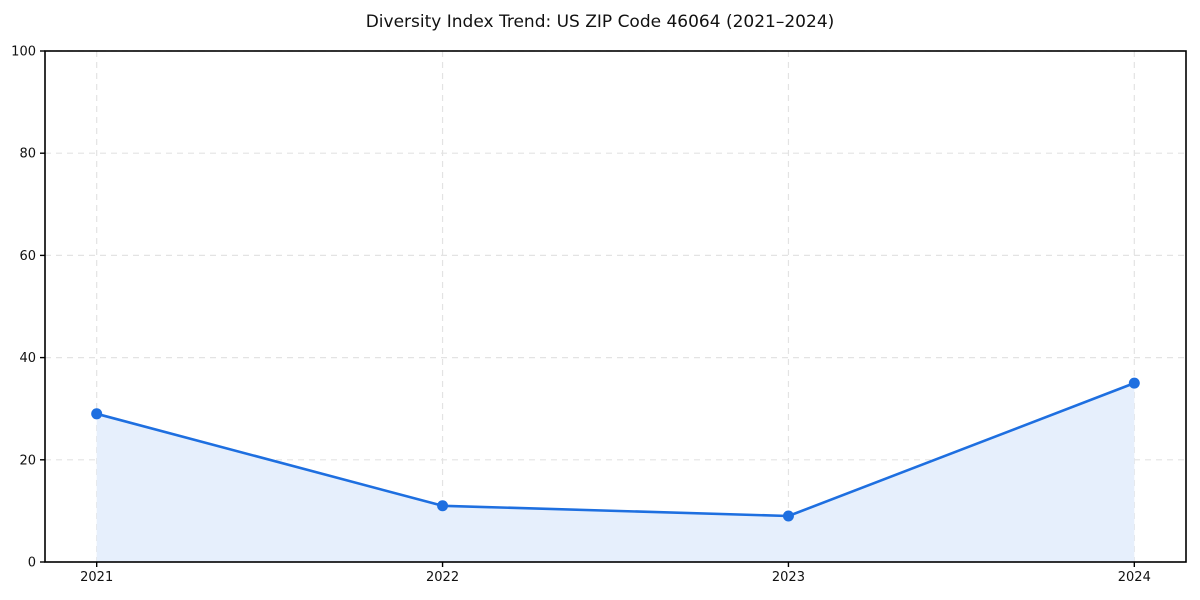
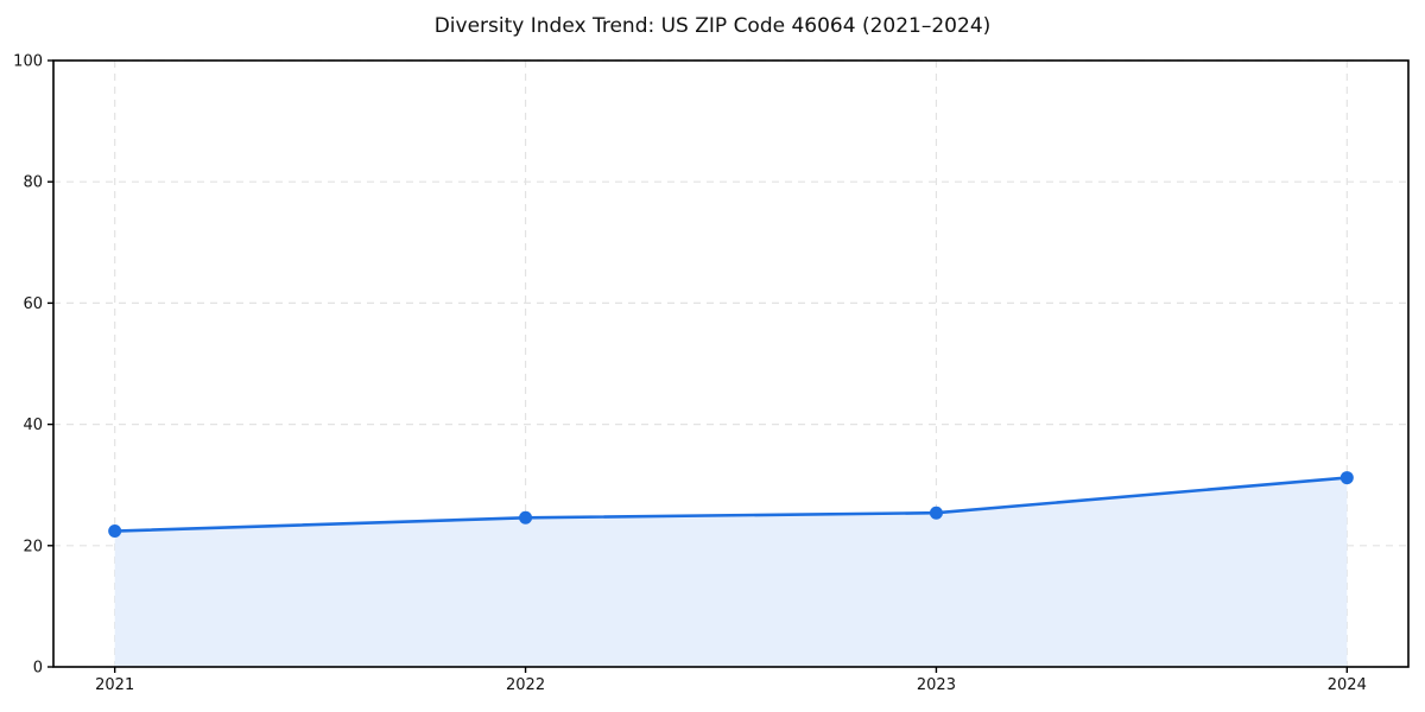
2021: 29 -> 22
2022: 11 -> 25
2023: 9 -> 25
2024: 35 -> 31
